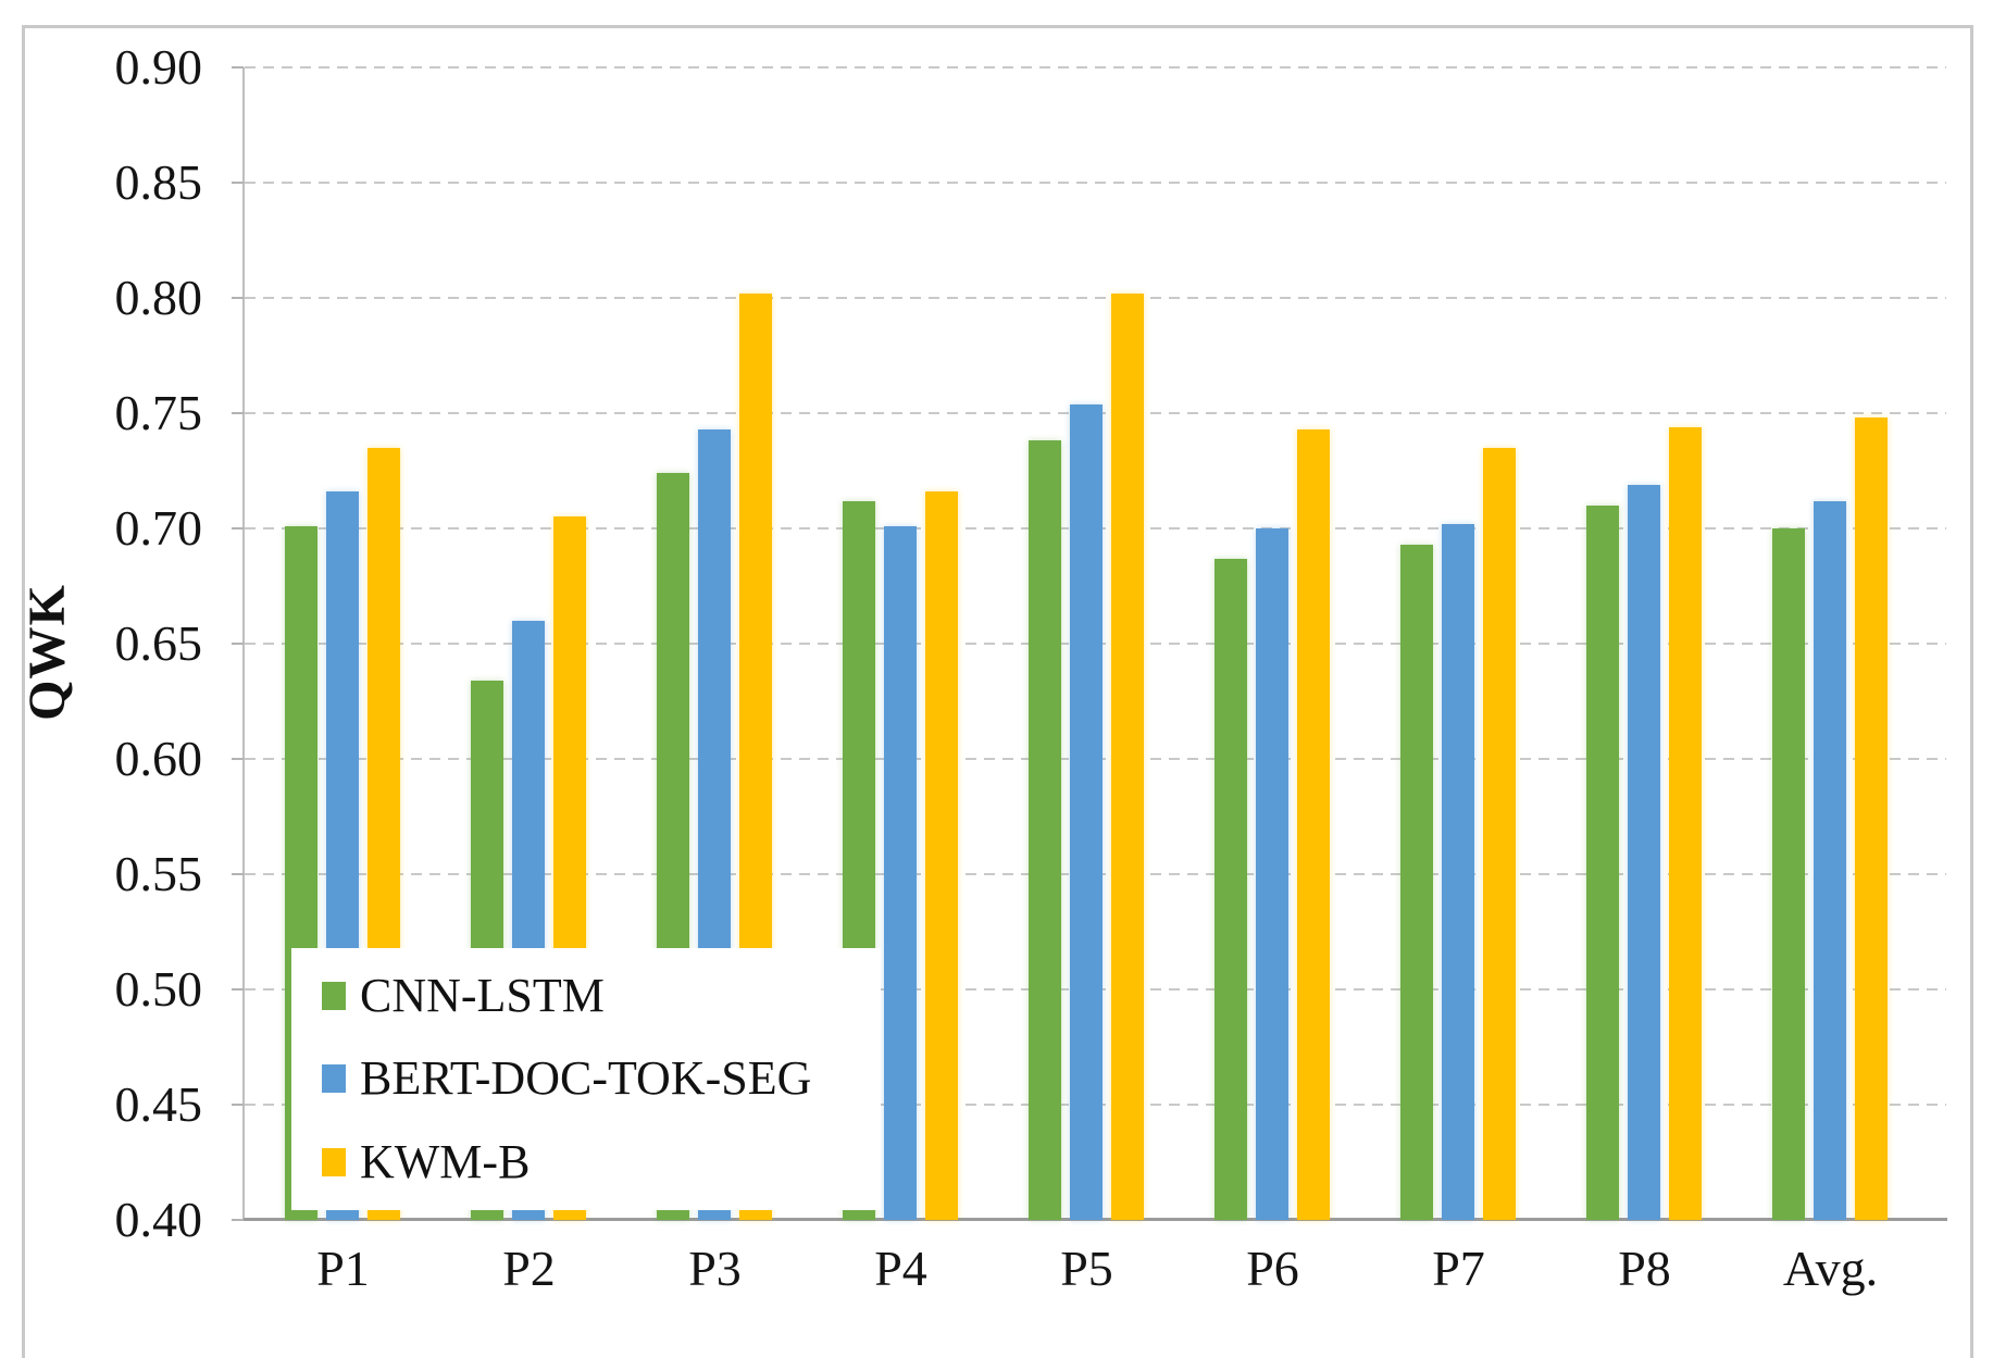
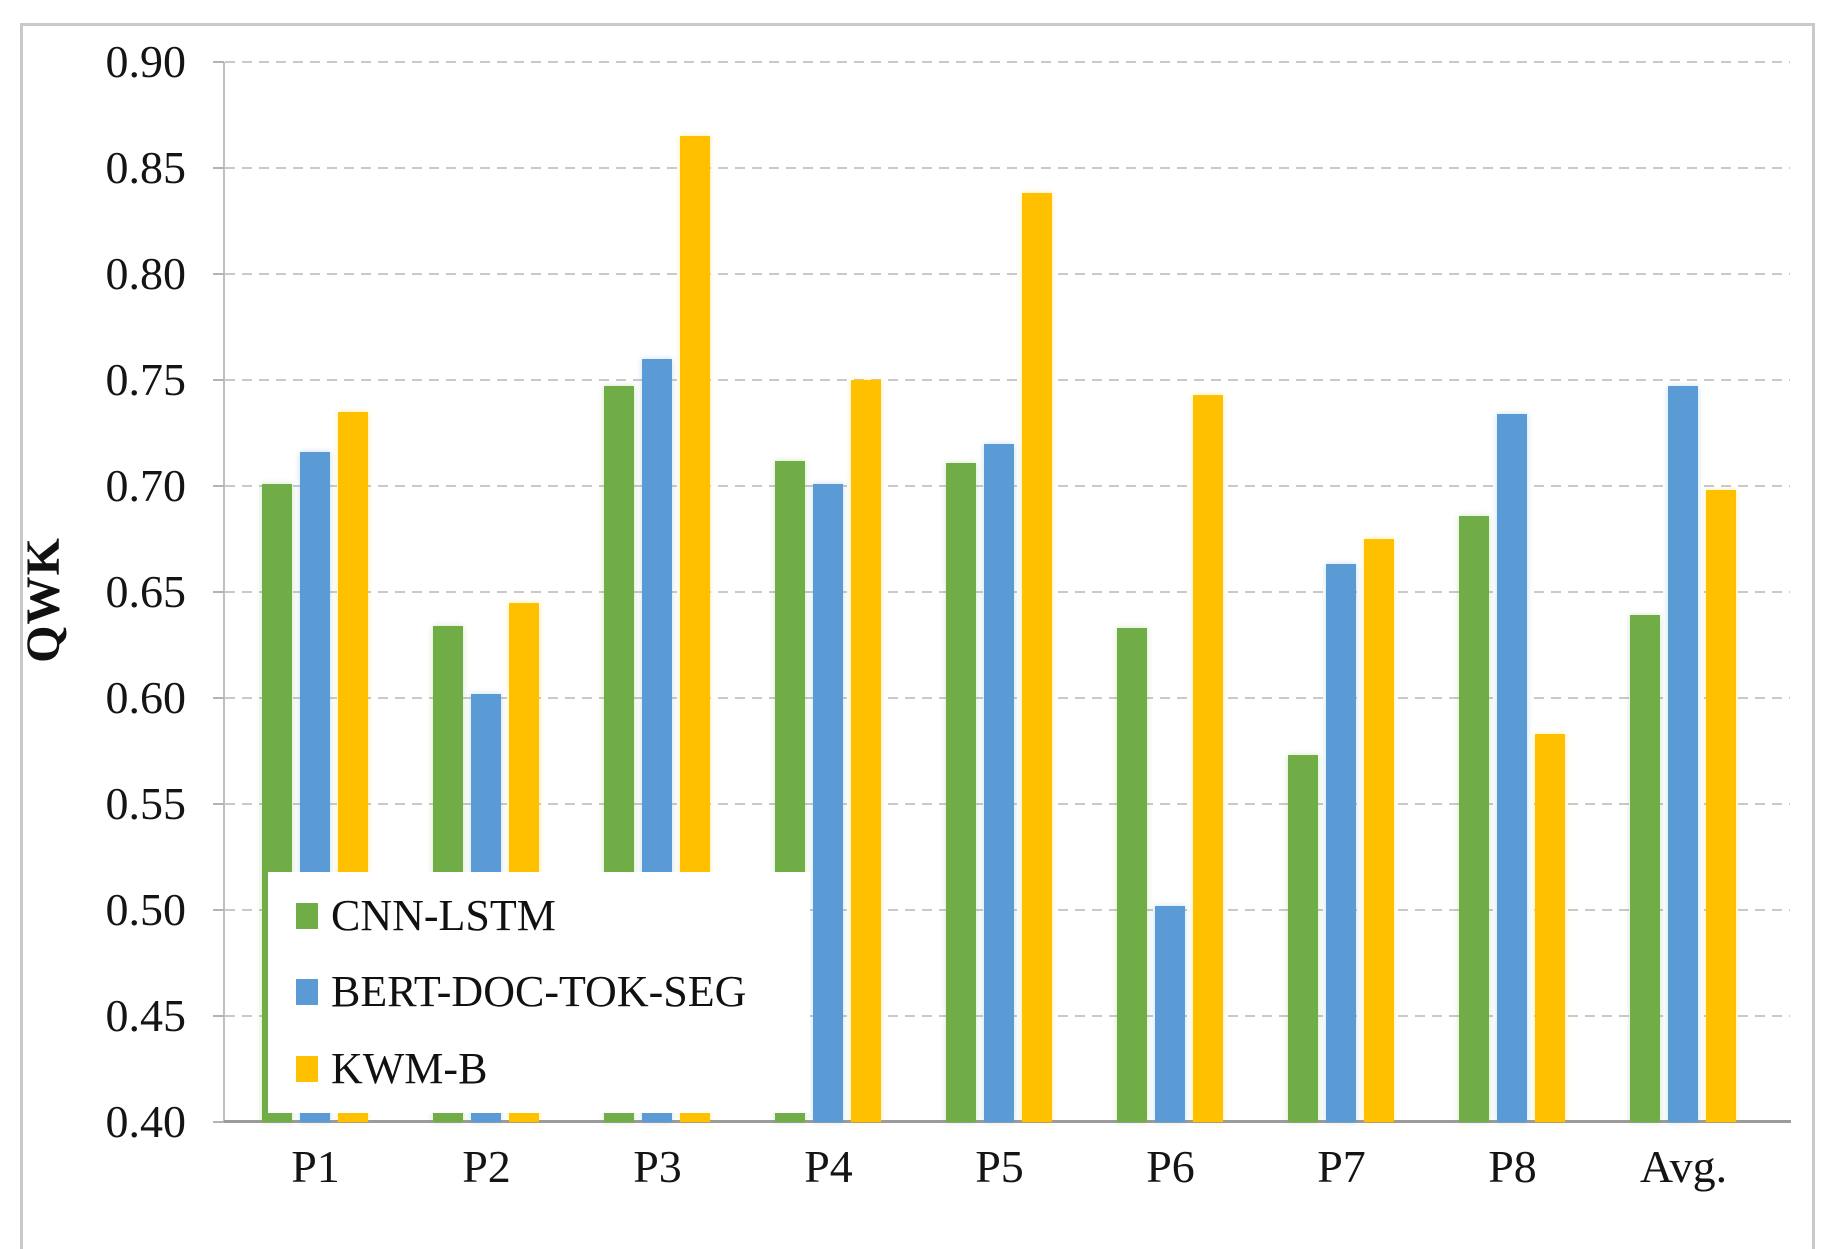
BERT-DOC-TOK-SEG/P2: 0.660 -> 0.602
KWM-B/P2: 0.705 -> 0.645
CNN-LSTM/P3: 0.724 -> 0.747
BERT-DOC-TOK-SEG/P3: 0.743 -> 0.760
KWM-B/P3: 0.802 -> 0.865
KWM-B/P4: 0.716 -> 0.750
CNN-LSTM/P5: 0.738 -> 0.711
BERT-DOC-TOK-SEG/P5: 0.754 -> 0.720
KWM-B/P5: 0.802 -> 0.838
CNN-LSTM/P6: 0.687 -> 0.633
BERT-DOC-TOK-SEG/P6: 0.700 -> 0.502
CNN-LSTM/P7: 0.693 -> 0.573
BERT-DOC-TOK-SEG/P7: 0.702 -> 0.663
KWM-B/P7: 0.735 -> 0.675
CNN-LSTM/P8: 0.710 -> 0.686
BERT-DOC-TOK-SEG/P8: 0.719 -> 0.734
KWM-B/P8: 0.744 -> 0.583
CNN-LSTM/Avg.: 0.700 -> 0.639
BERT-DOC-TOK-SEG/Avg.: 0.712 -> 0.747
KWM-B/Avg.: 0.748 -> 0.698
